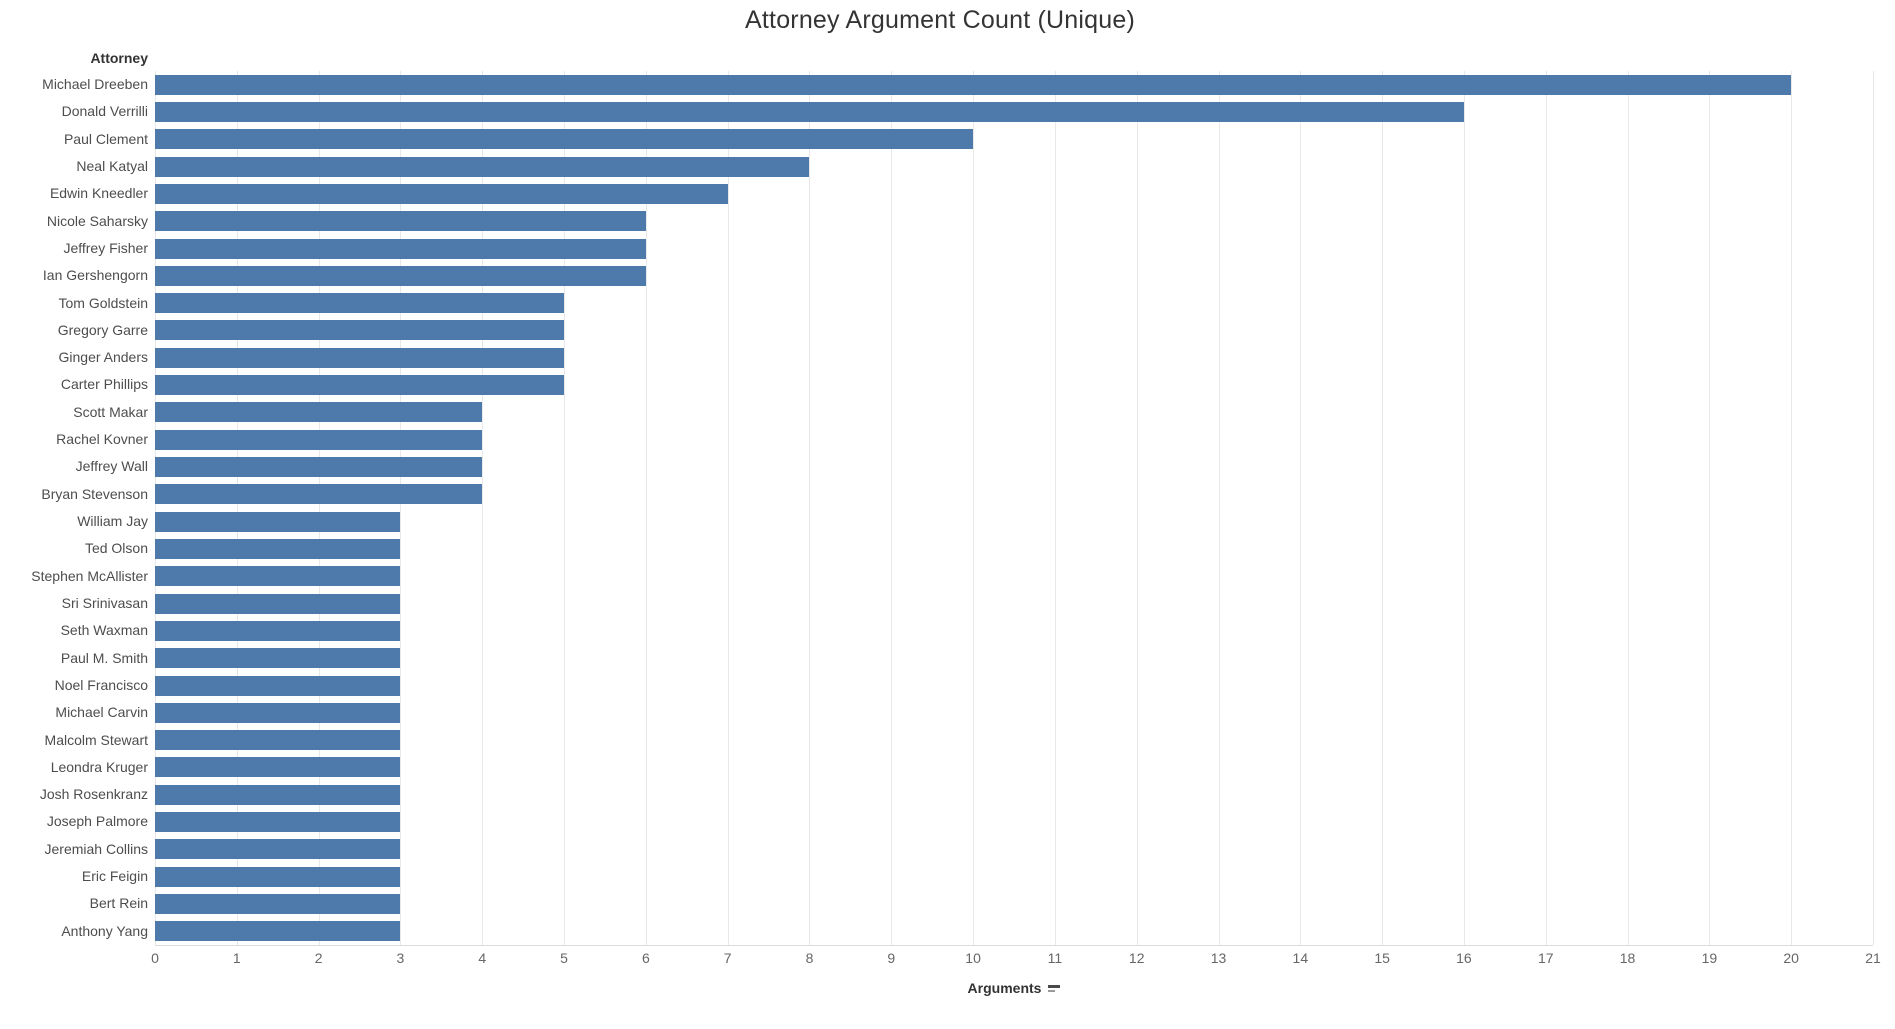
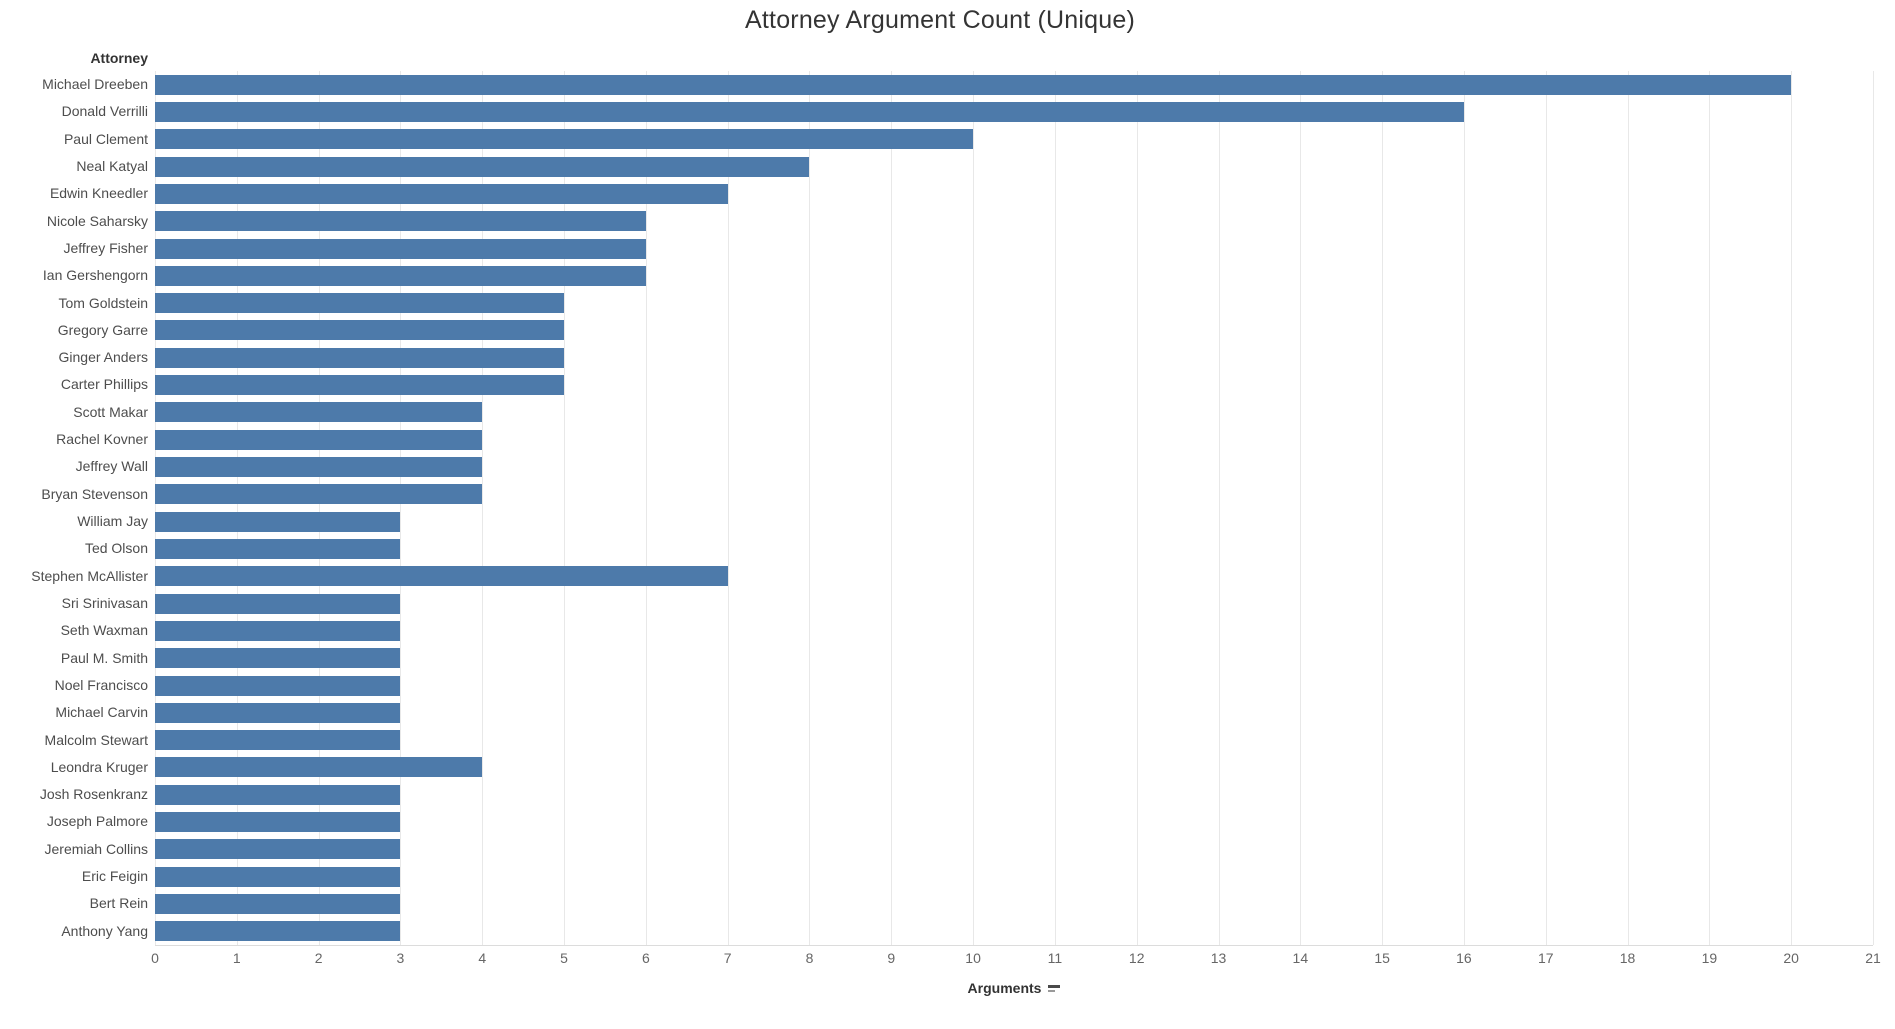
Stephen McAllister: 3 -> 7
Leondra Kruger: 3 -> 4
